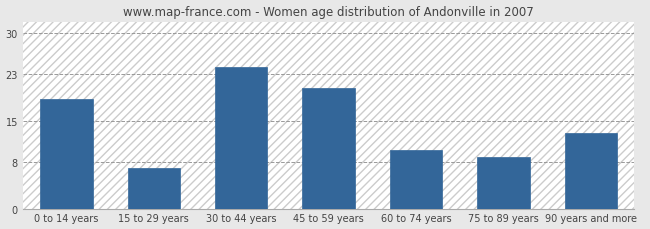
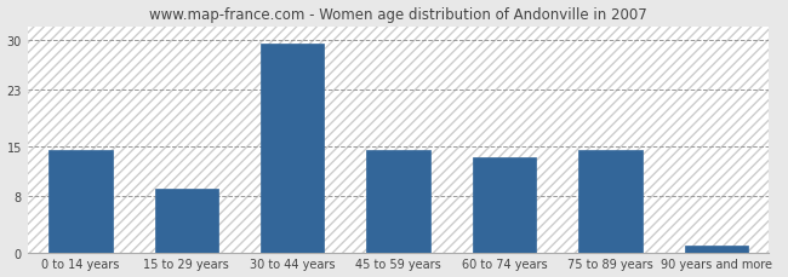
0 to 14 years: 18.8 -> 14.5
15 to 29 years: 7.0 -> 9.0
30 to 44 years: 24.2 -> 29.5
45 to 59 years: 20.6 -> 14.5
60 to 74 years: 10.0 -> 13.5
75 to 89 years: 8.8 -> 14.5
90 years and more: 13.0 -> 1.0
